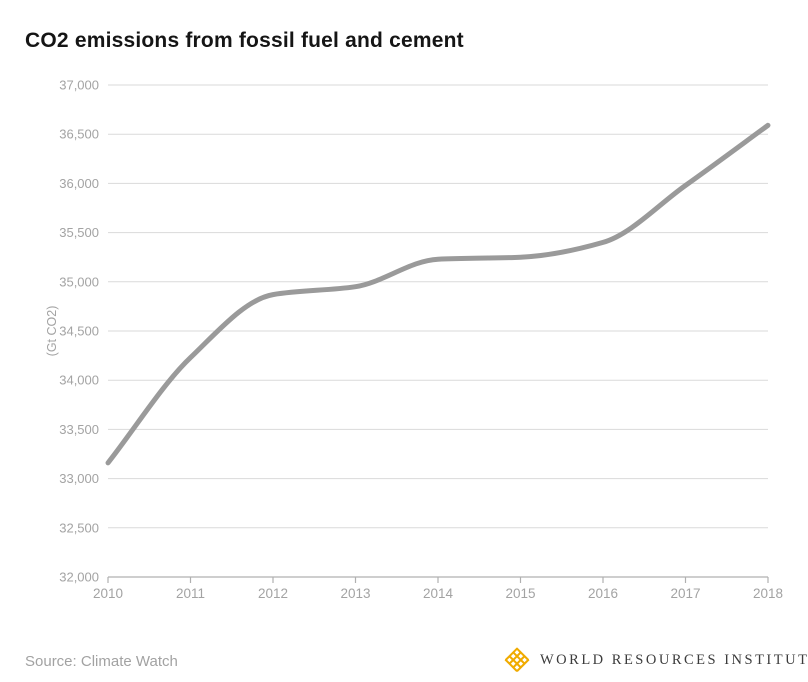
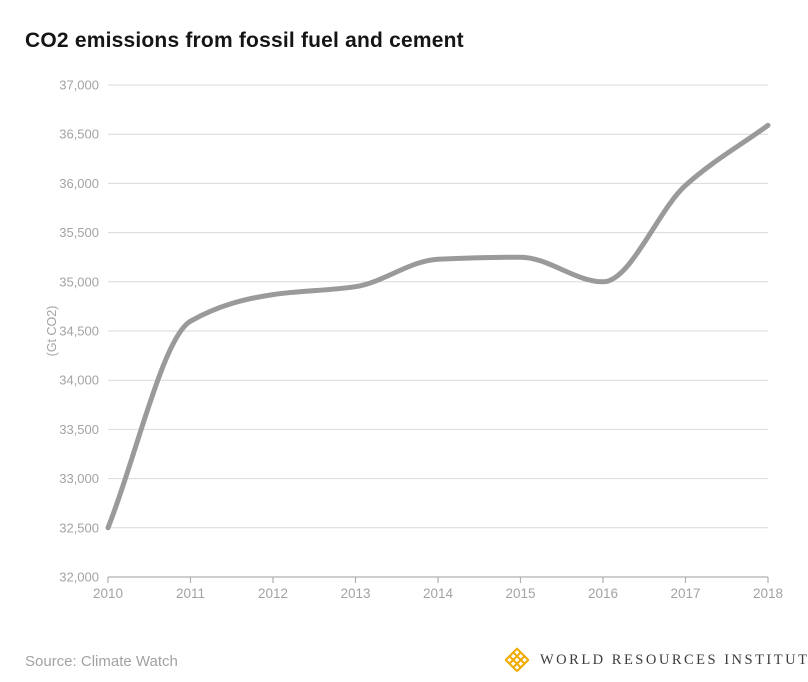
2010: 33200 -> 32500
2011: 34200 -> 34600
2016: 35400 -> 35000
